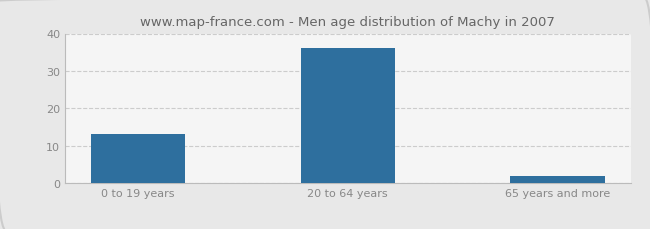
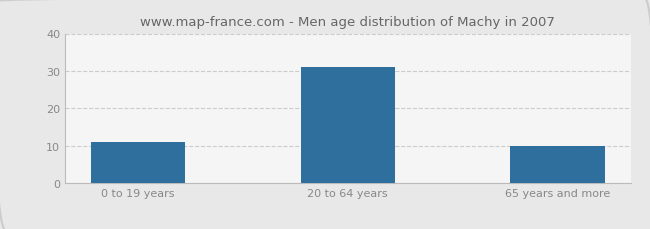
0 to 19 years: 13 -> 11
20 to 64 years: 36 -> 31
65 years and more: 2 -> 10
